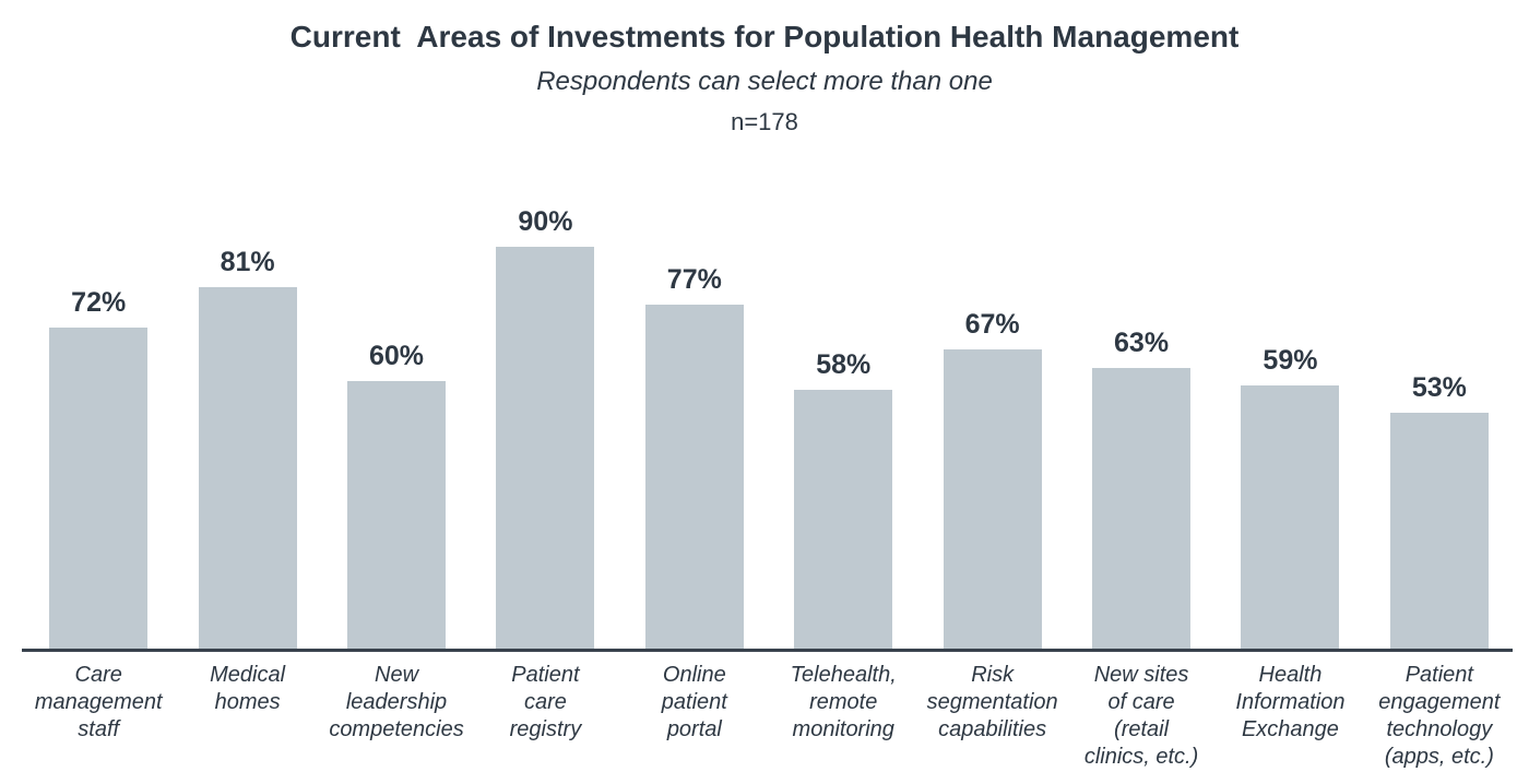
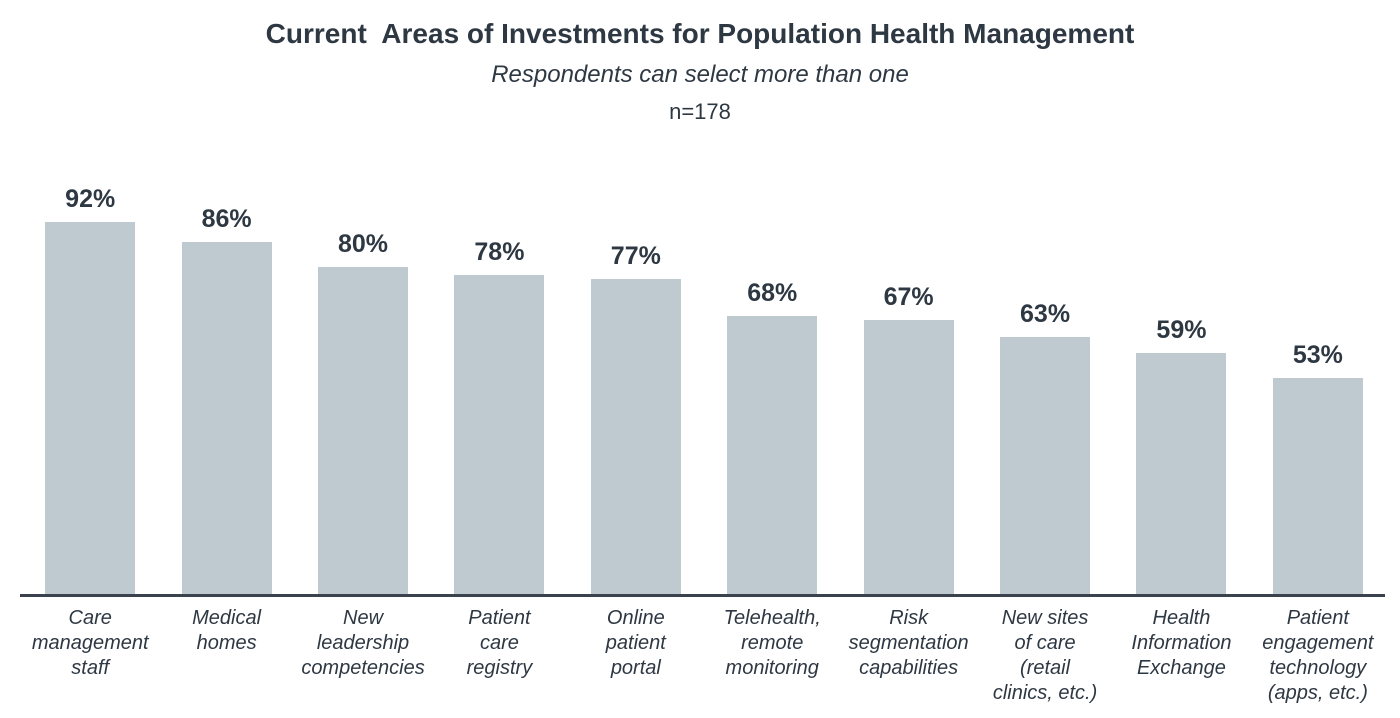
Care management staff: 72% -> 92%
Medical homes: 81% -> 86%
New leadership competencies: 60% -> 80%
Patient care registry: 90% -> 78%
Telehealth, remote monitoring: 58% -> 68%
